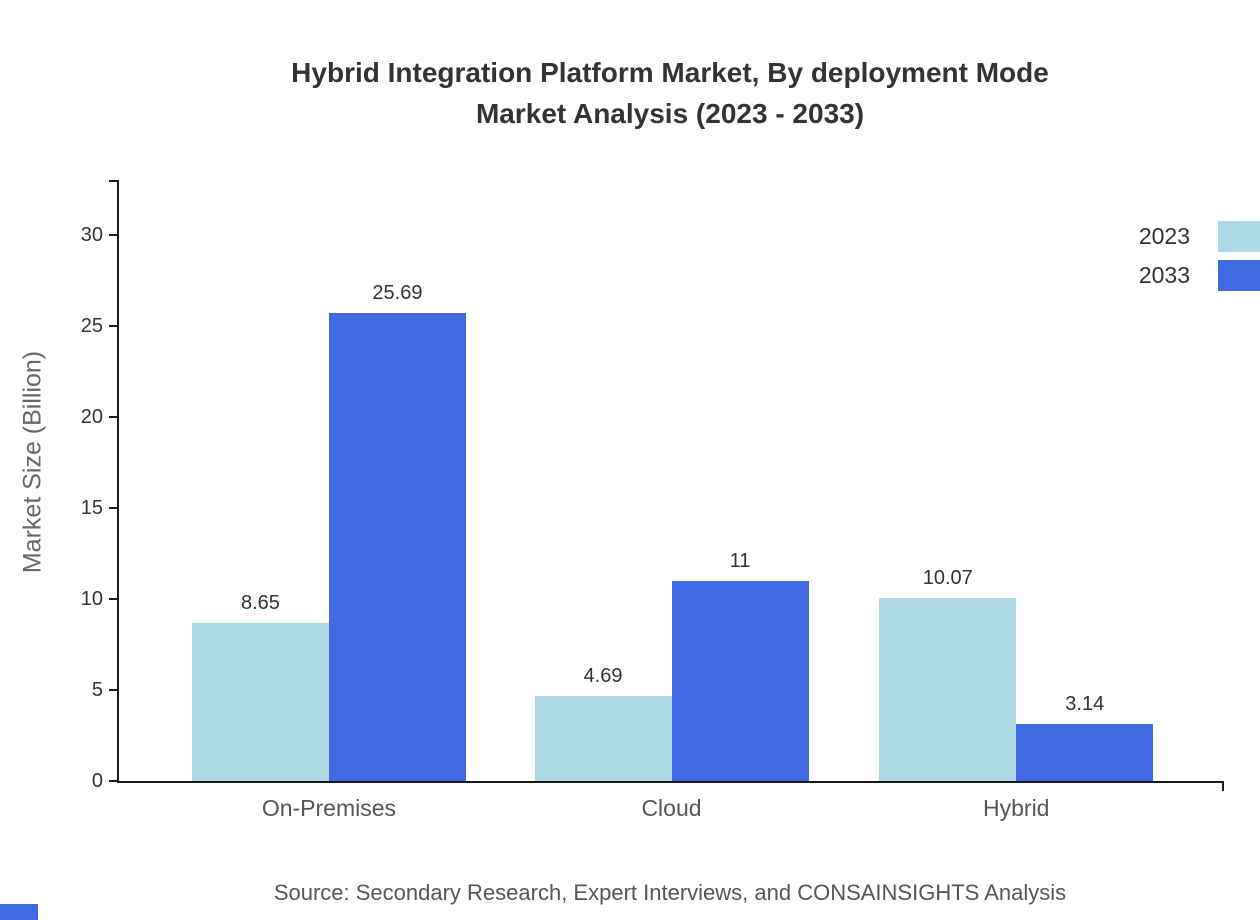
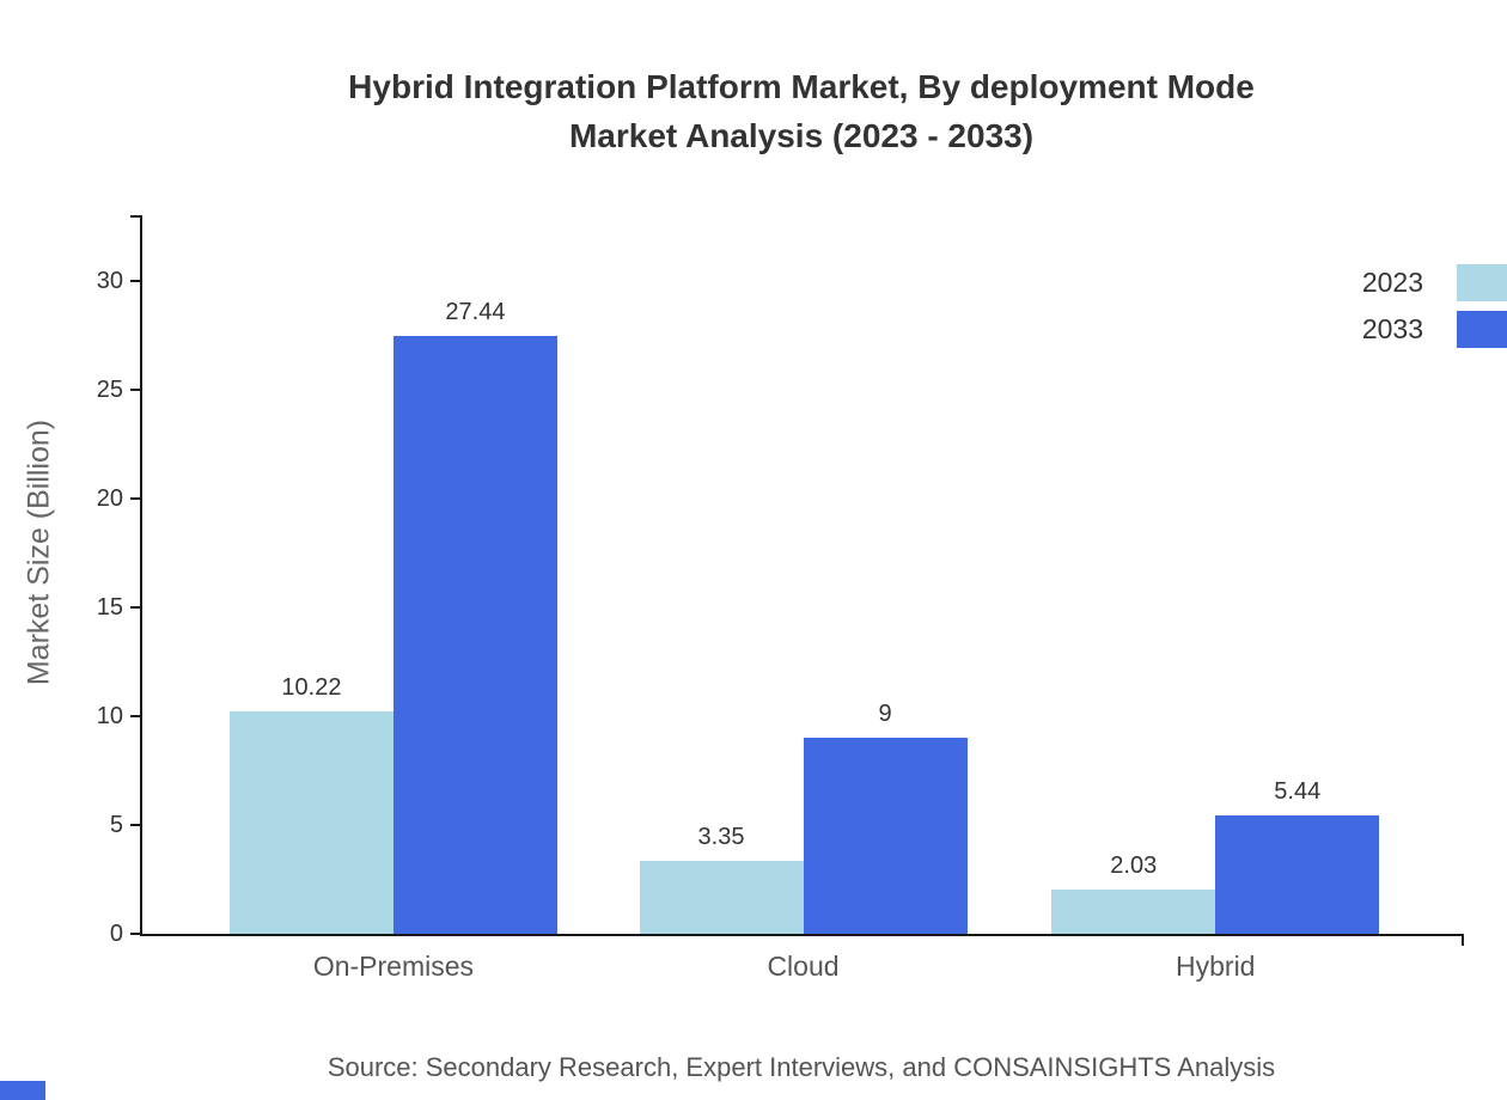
2023/On-Premises: 8.65 -> 10.22
2033/On-Premises: 25.69 -> 27.44
2023/Cloud: 4.69 -> 3.35
2033/Cloud: 11 -> 9
2023/Hybrid: 10.07 -> 2.03
2033/Hybrid: 3.14 -> 5.44
